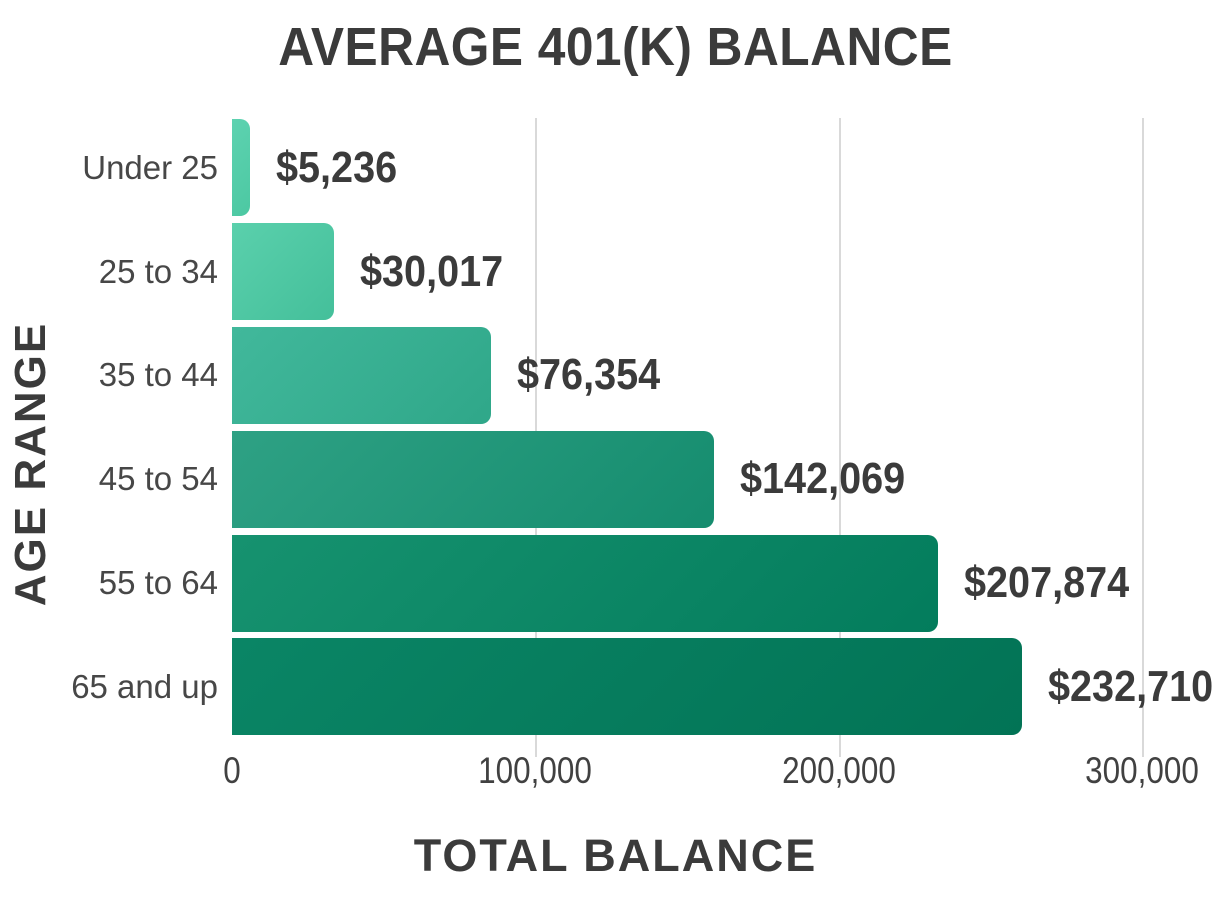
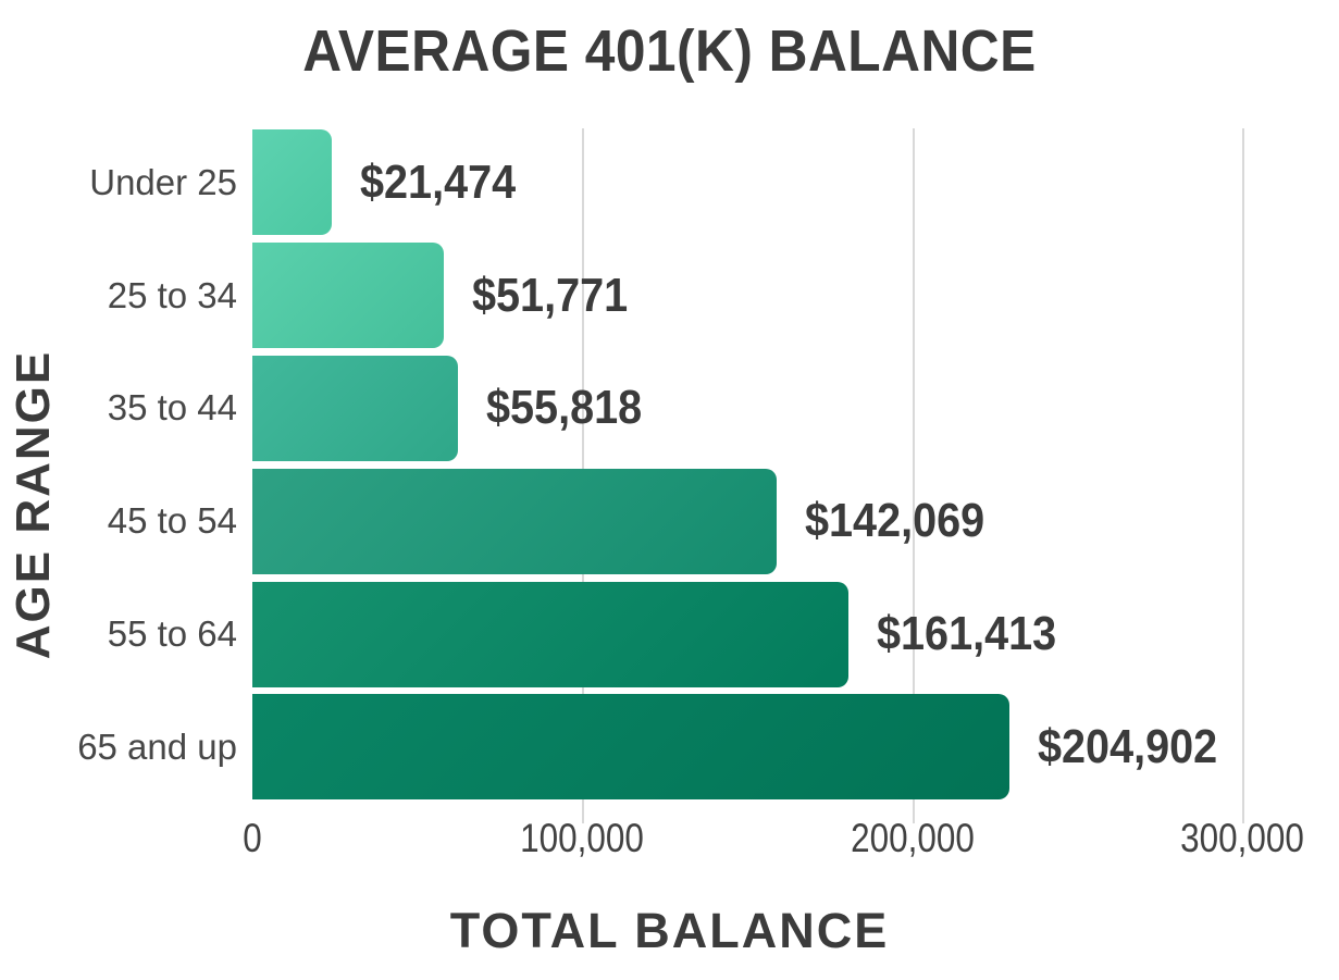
Under 25: $5,236 -> $21,474
25 to 34: $30,017 -> $51,771
35 to 44: $76,354 -> $55,818
55 to 64: $207,874 -> $161,413
65 and up: $232,710 -> $204,902
